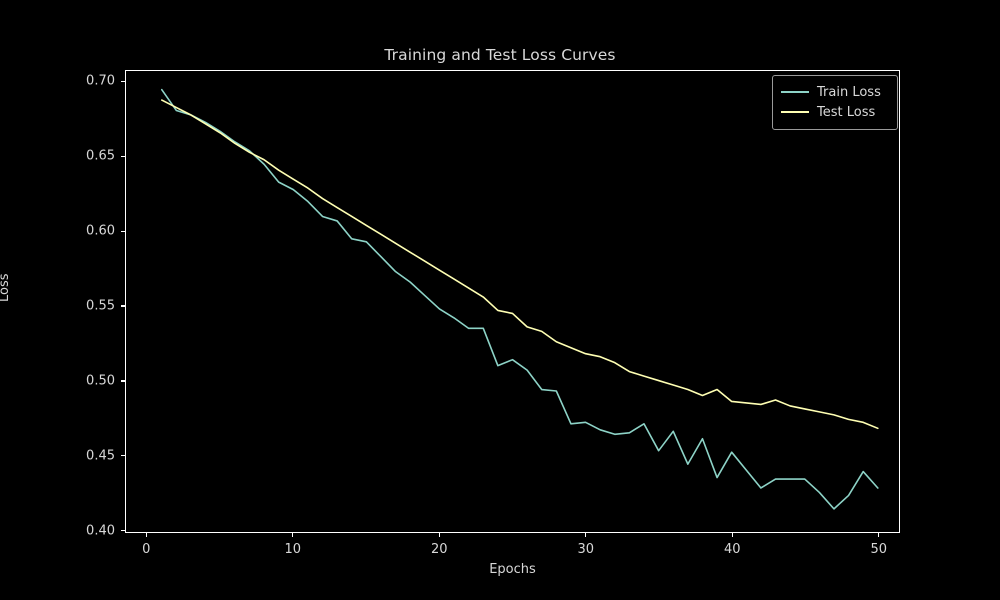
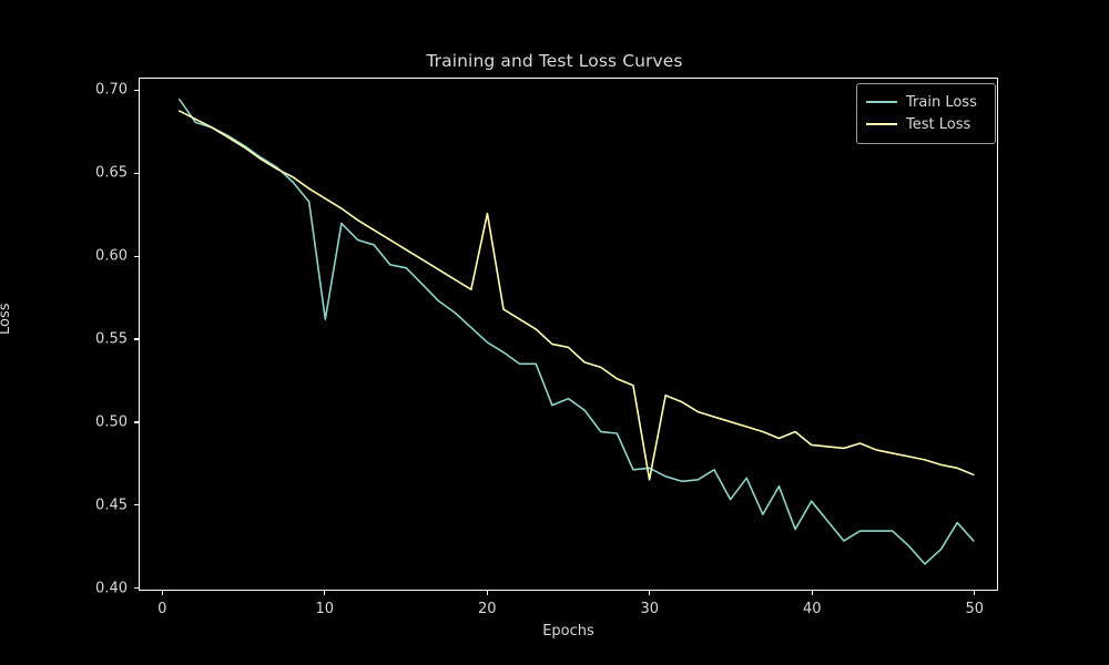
Train Loss/10: 0.628 -> 0.562
Test Loss/20: 0.574 -> 0.626
Test Loss/30: 0.518 -> 0.465
